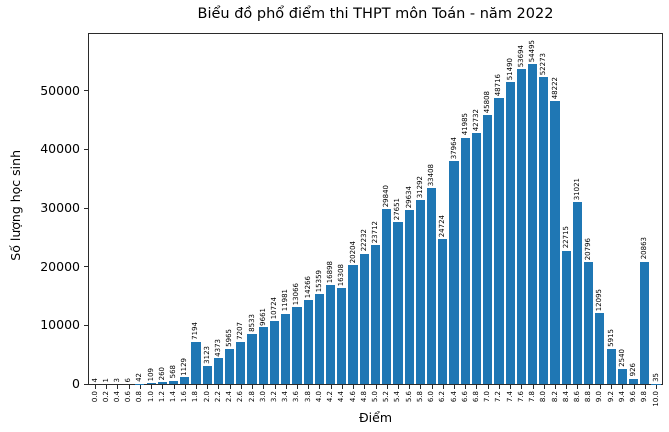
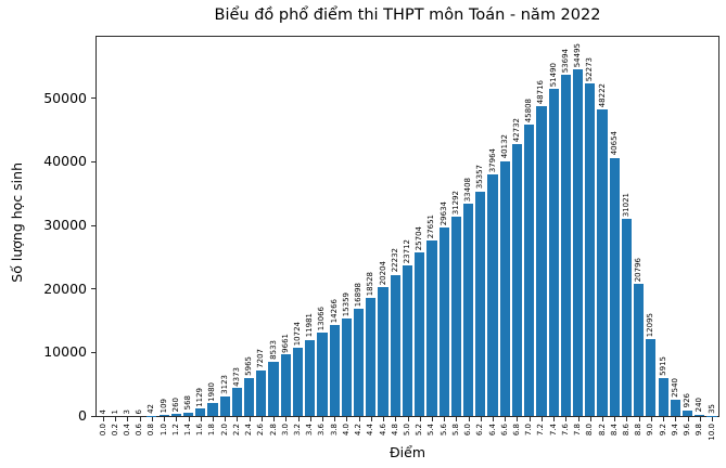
1.8: 7194 -> 1980
4.4: 16308 -> 18528
5.2: 29840 -> 25704
6.2: 24724 -> 35357
6.6: 41985 -> 40132
8.4: 22715 -> 40654
9.8: 20863 -> 240
